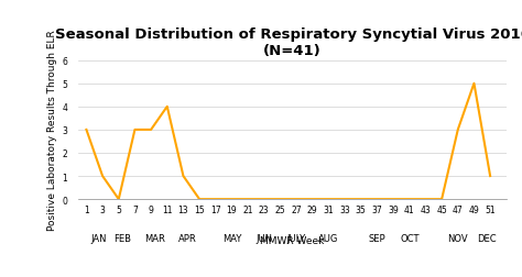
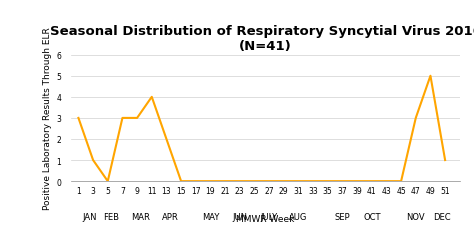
13: 1 -> 2
